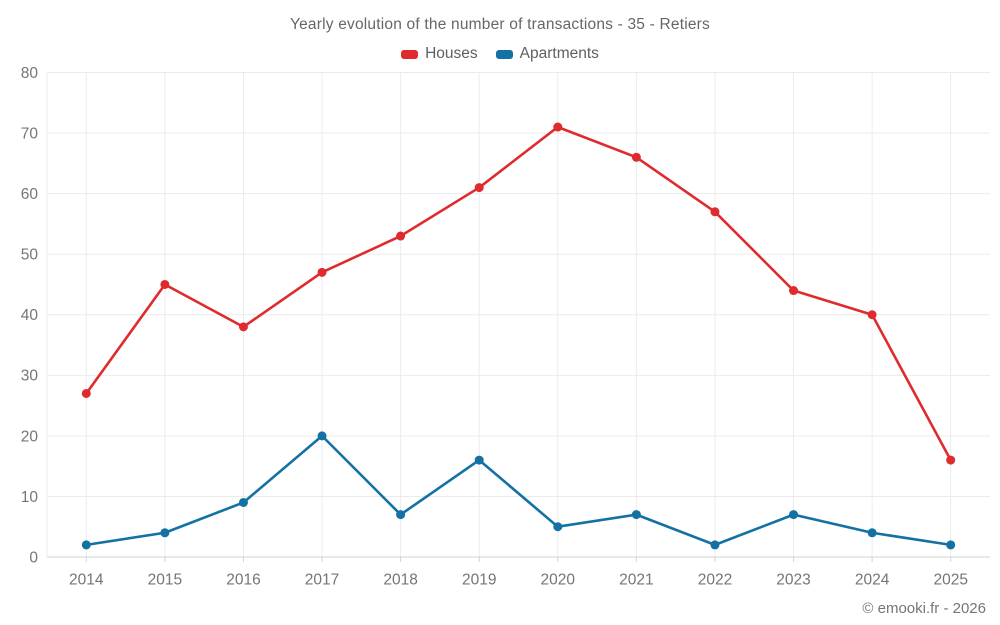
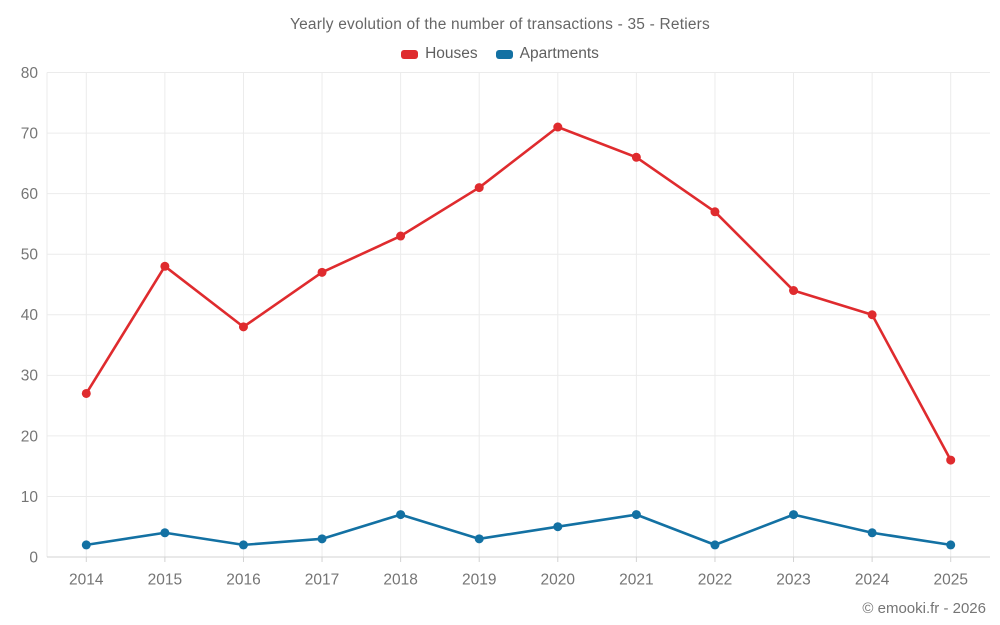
Houses/2015: 45 -> 48
Apartments/2016: 9 -> 2
Apartments/2017: 20 -> 3
Apartments/2019: 16 -> 3
